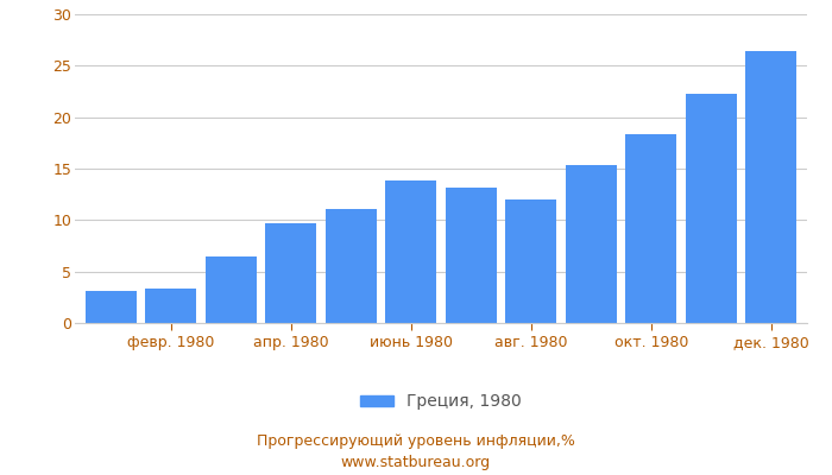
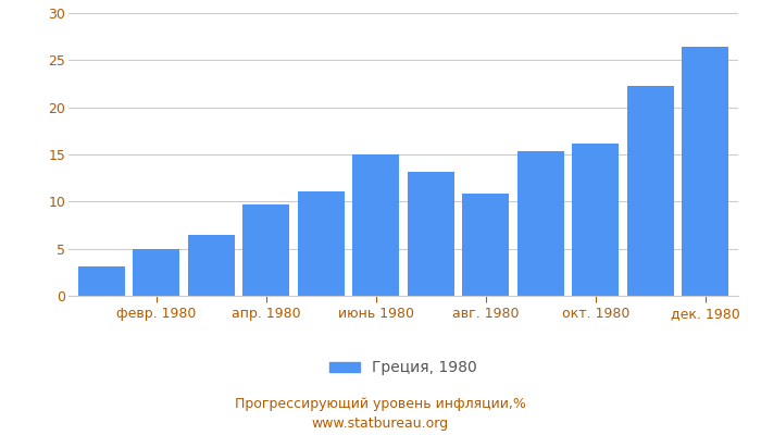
февр. 1980: 3.4 -> 5.0
июнь 1980: 13.9 -> 15.0
авг. 1980: 12.0 -> 10.8
окт. 1980: 18.4 -> 16.2
